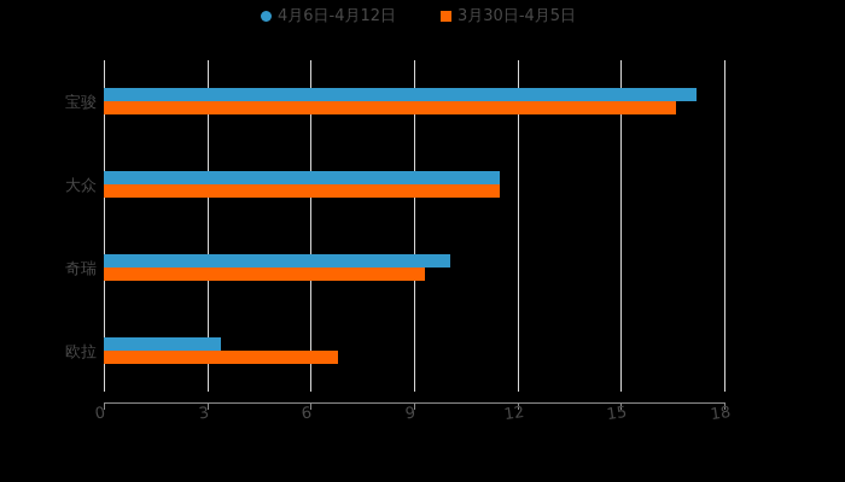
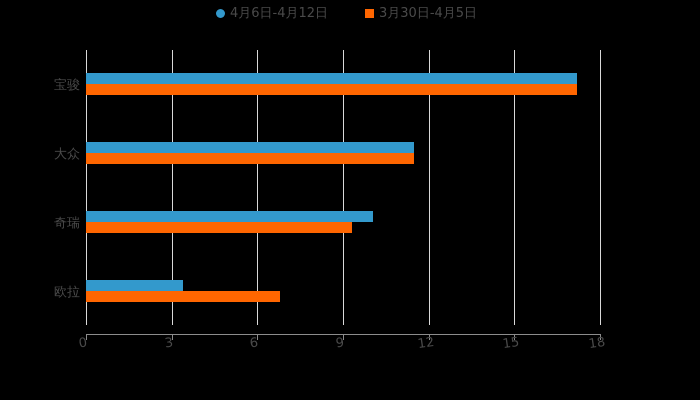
3月30日-4月5日/宝骏: 16.6 -> 17.2
